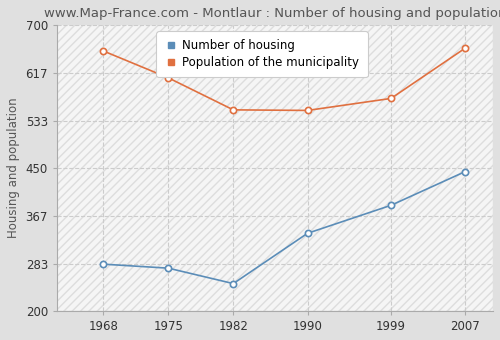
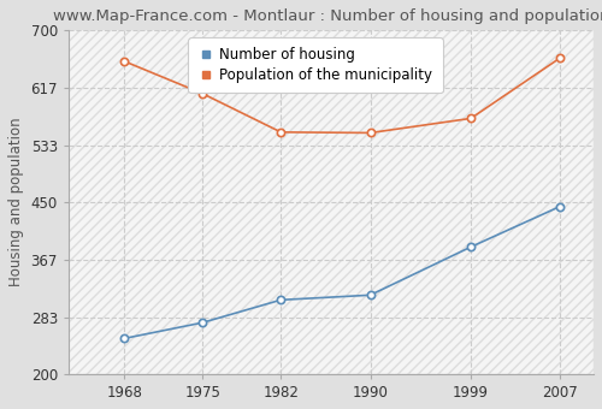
Number of housing/1968: 282 -> 252
Number of housing/1982: 248 -> 308
Number of housing/1990: 336 -> 315
